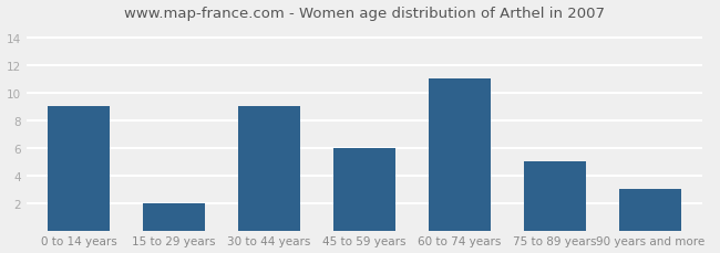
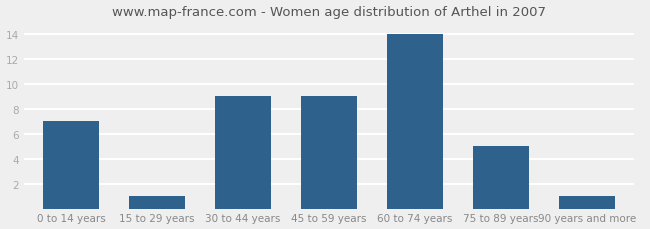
0 to 14 years: 9 -> 7
15 to 29 years: 2 -> 1
45 to 59 years: 6 -> 9
60 to 74 years: 11 -> 14
90 years and more: 3 -> 1
